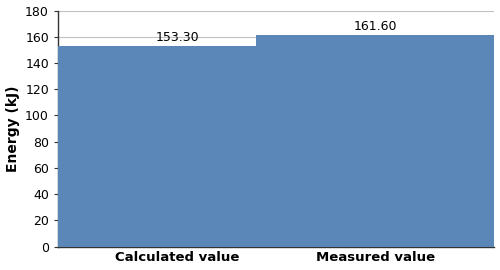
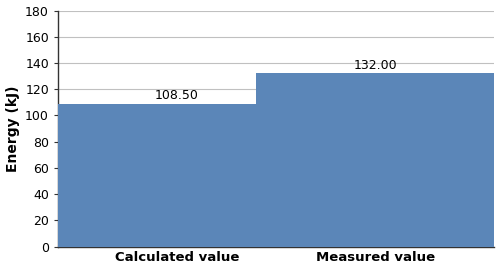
Calculated value: 153.30 -> 108.50
Measured value: 161.60 -> 132.00
